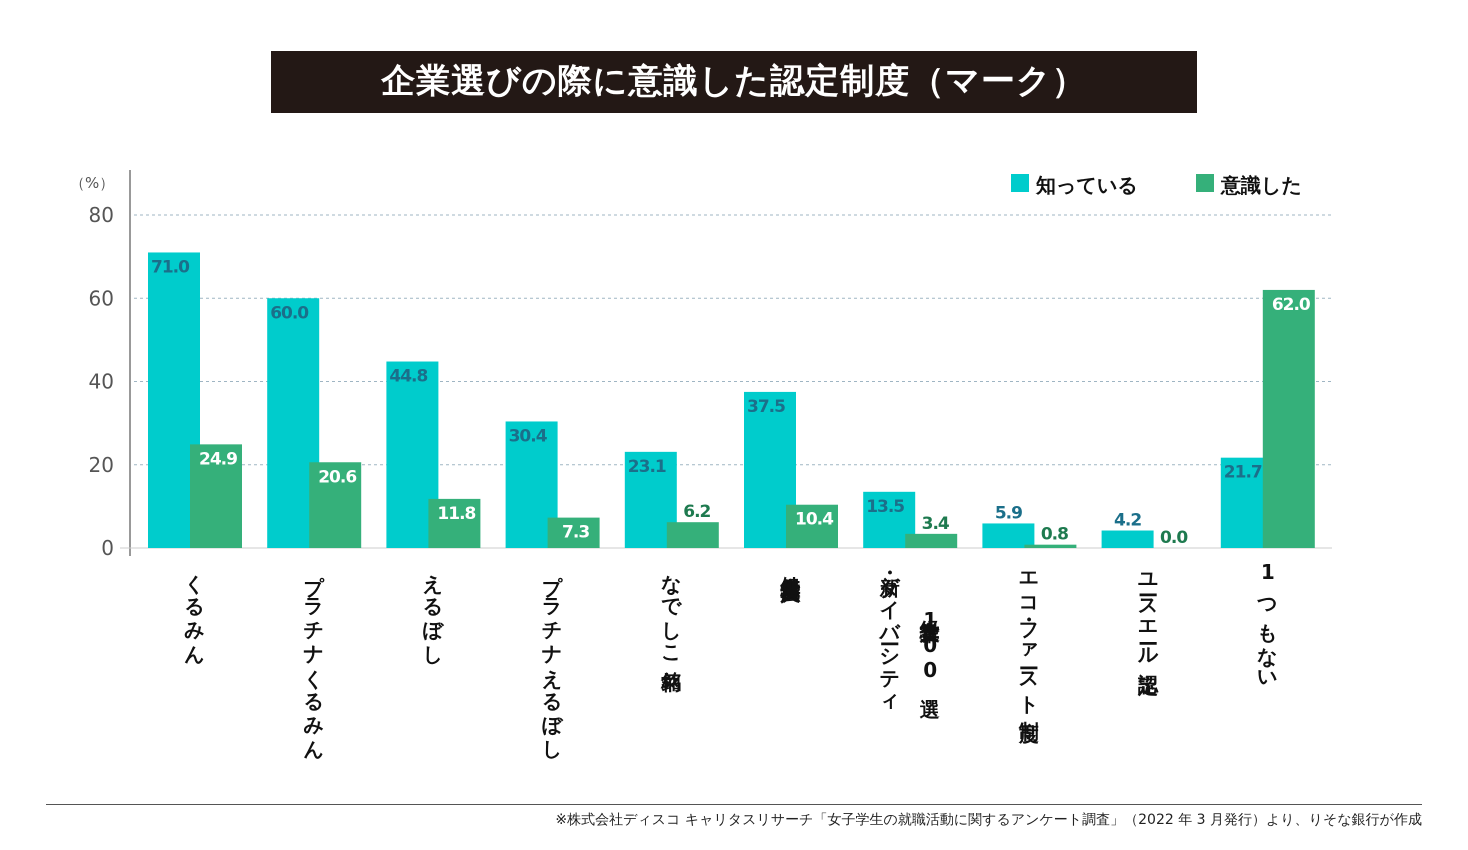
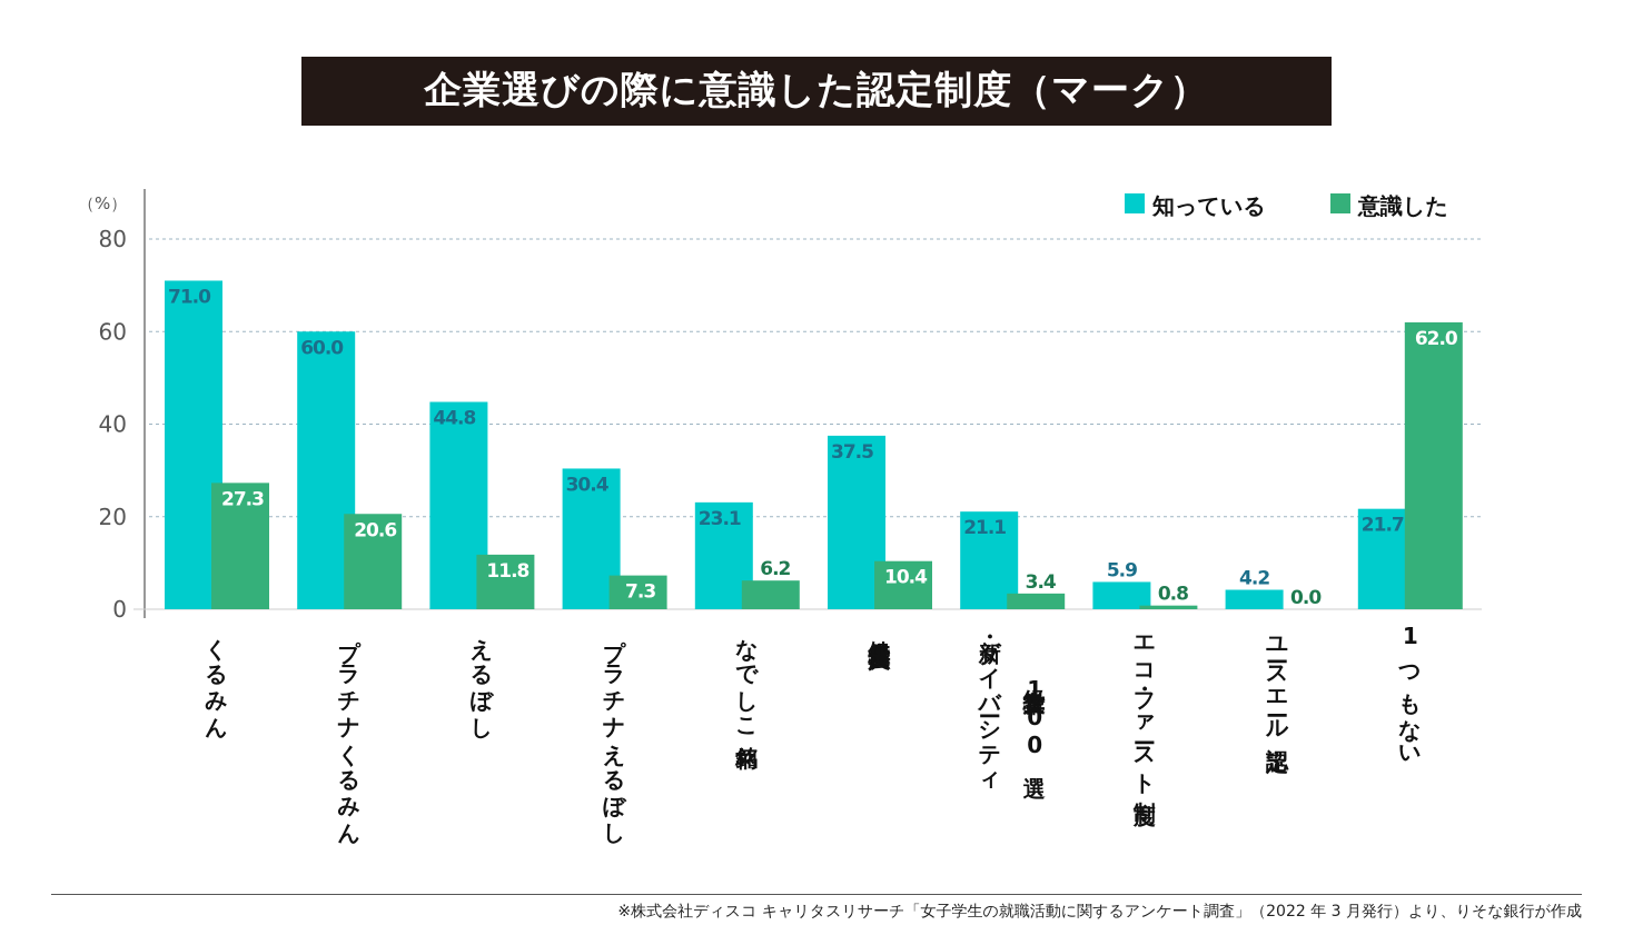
意識した/くるみん: 24.9 -> 27.3
知っている/新・ダイバーシティ経営企業100選: 13.5 -> 21.1
